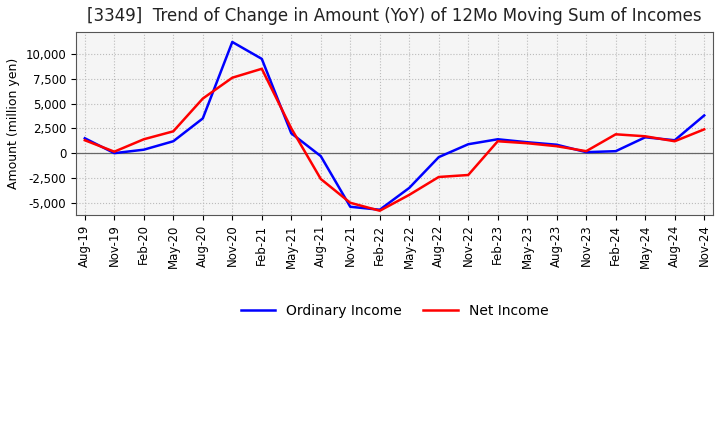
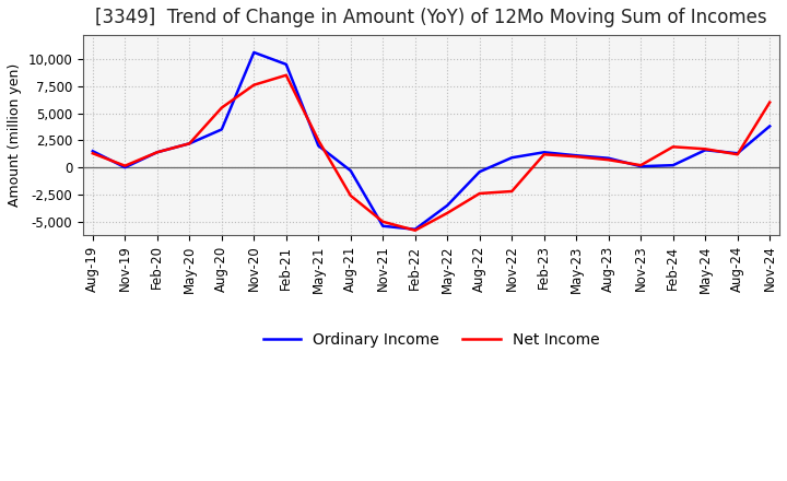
Ordinary Income/Feb-20: 400 -> 1,400
Ordinary Income/May-20: 1,200 -> 2,200
Ordinary Income/Nov-20: 11,200 -> 10,600
Net Income/Nov-24: 2,400 -> 6,000
